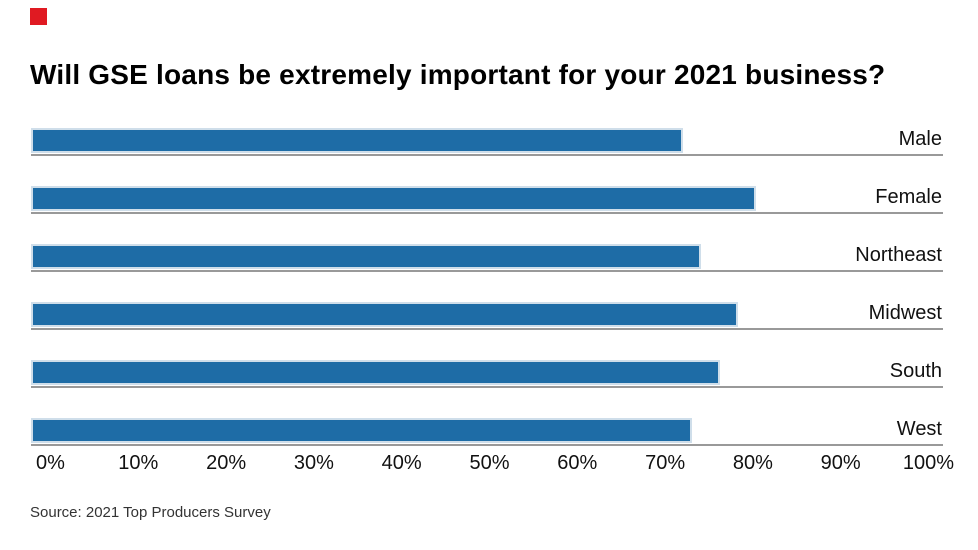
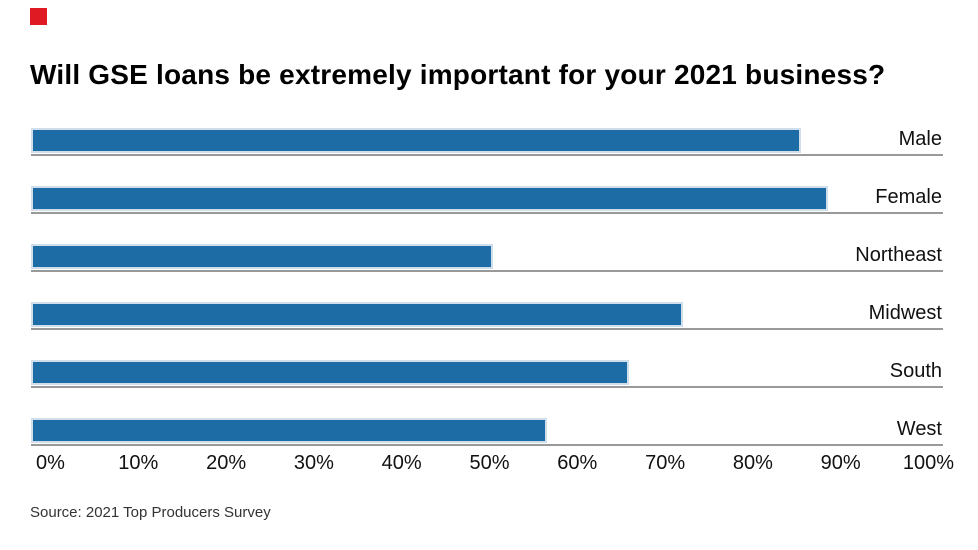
Male: 72% -> 85%
Female: 80% -> 88%
Northeast: 74% -> 51%
Midwest: 78% -> 72%
South: 76% -> 66%
West: 73% -> 57%
